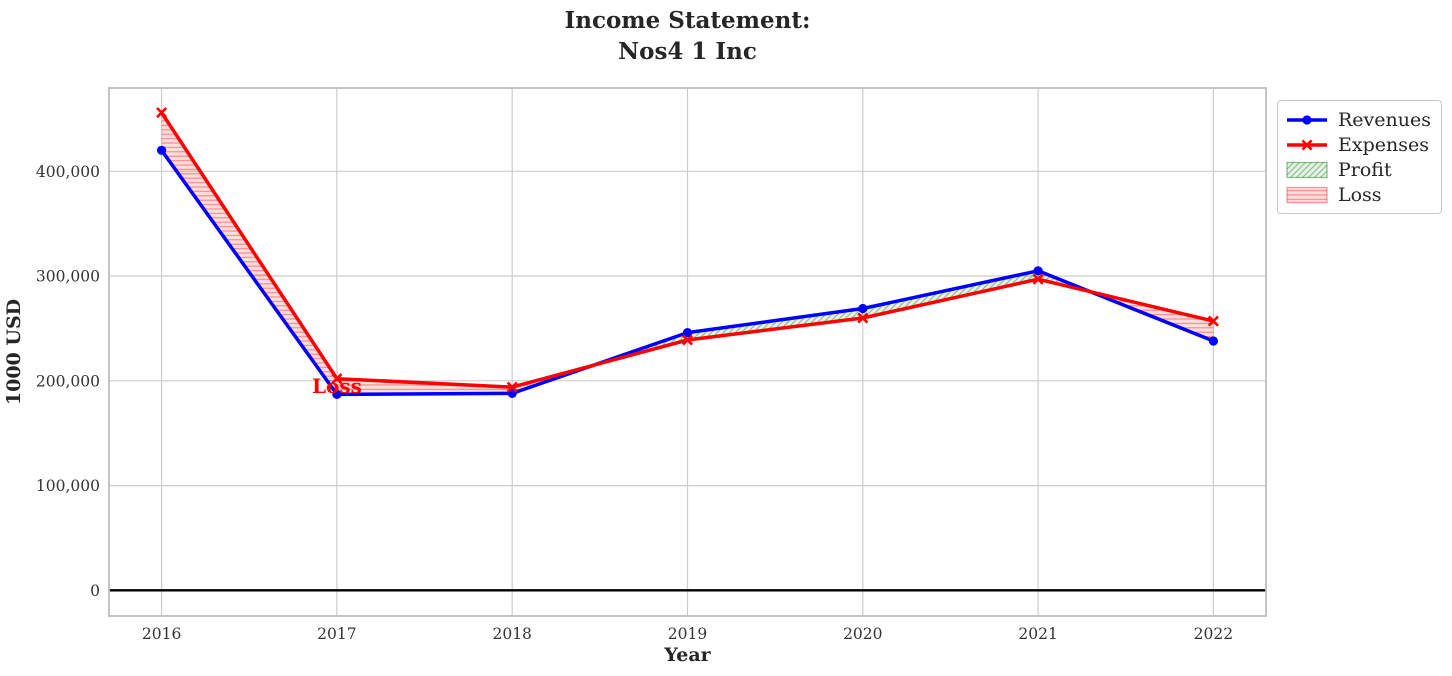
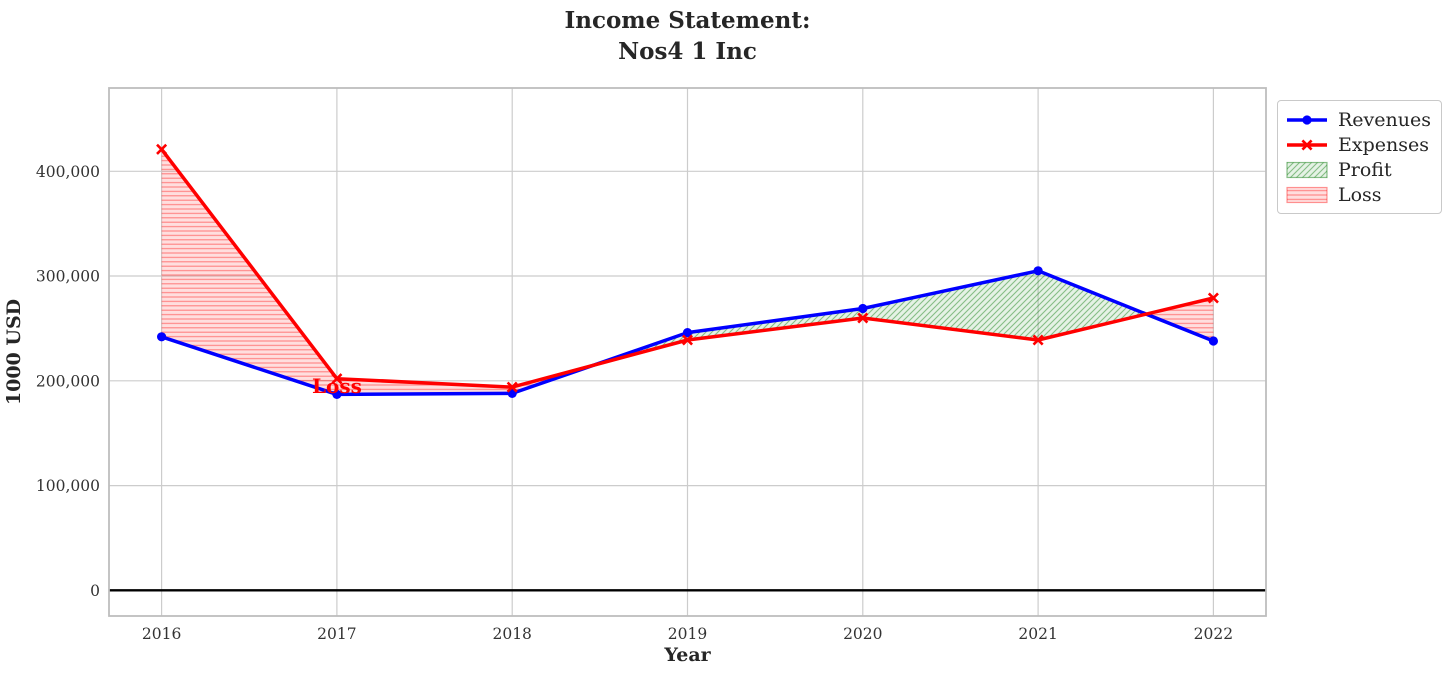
Revenues/2016: 420000 -> 242000
Expenses/2016: 456000 -> 421000
Expenses/2021: 297000 -> 239000
Expenses/2022: 257000 -> 279000
